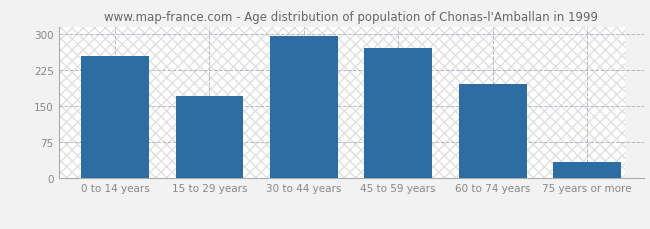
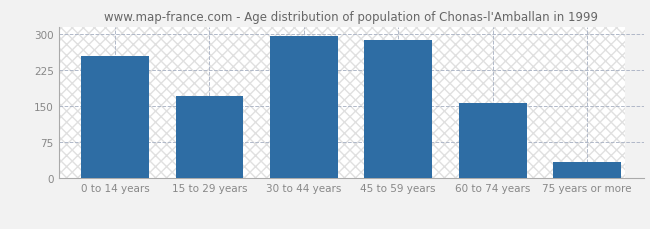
45 to 59 years: 270 -> 287
60 to 74 years: 195 -> 157
